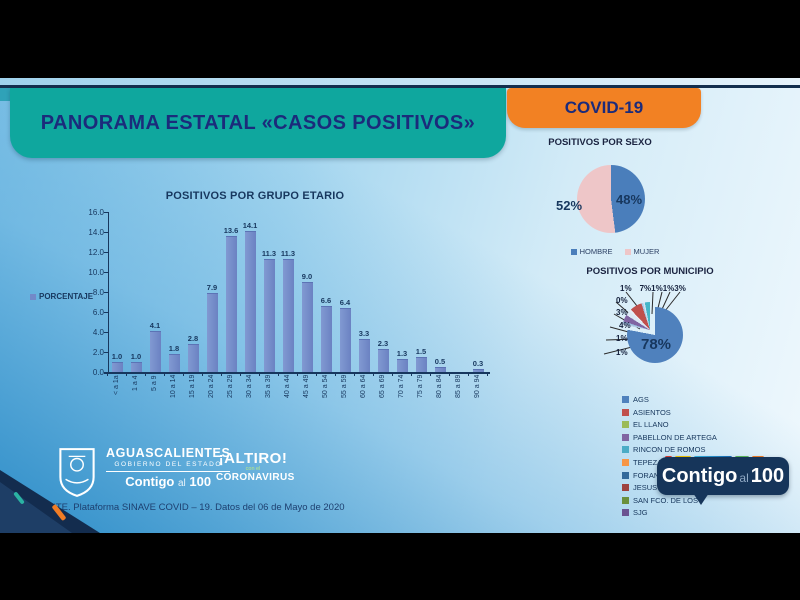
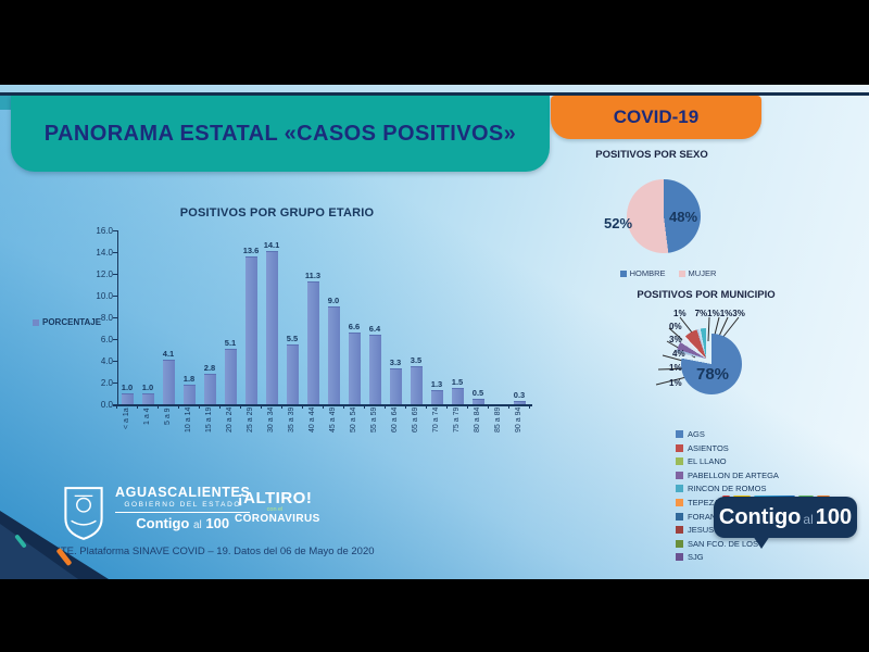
POSITIVOS POR GRUPO ETARIO/20 a 24: 7.9 -> 5.1
POSITIVOS POR GRUPO ETARIO/35 a 39: 11.3 -> 5.5
POSITIVOS POR GRUPO ETARIO/65 a 69: 2.3 -> 3.5
